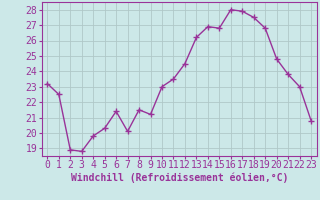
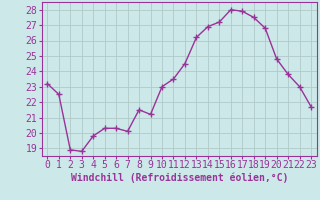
6: 21.4 -> 20.3
15: 26.8 -> 27.2
23: 20.8 -> 21.7
